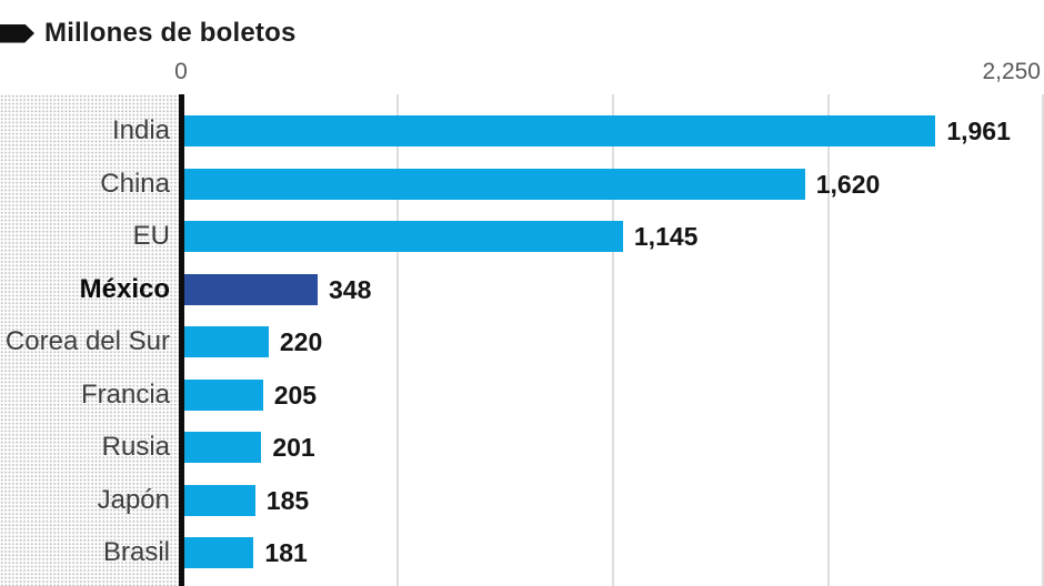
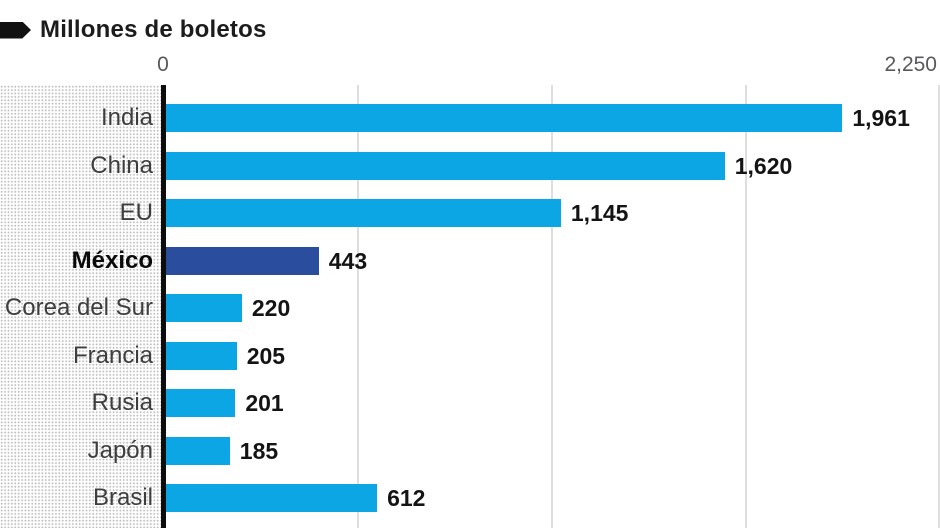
México: 348 -> 443
Brasil: 181 -> 612
